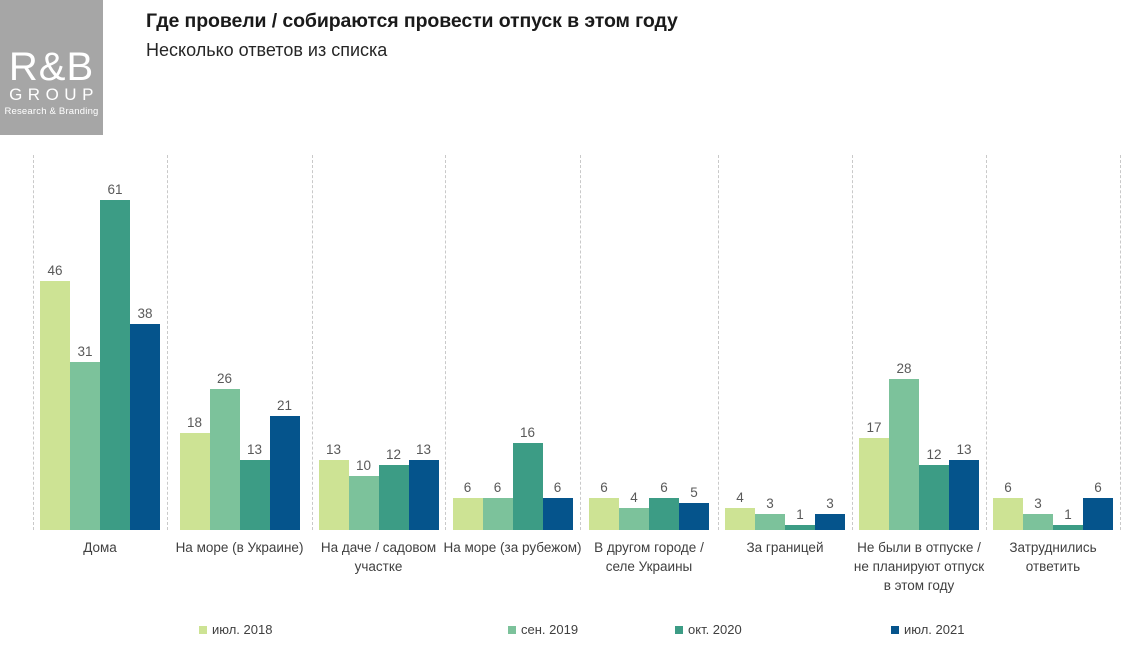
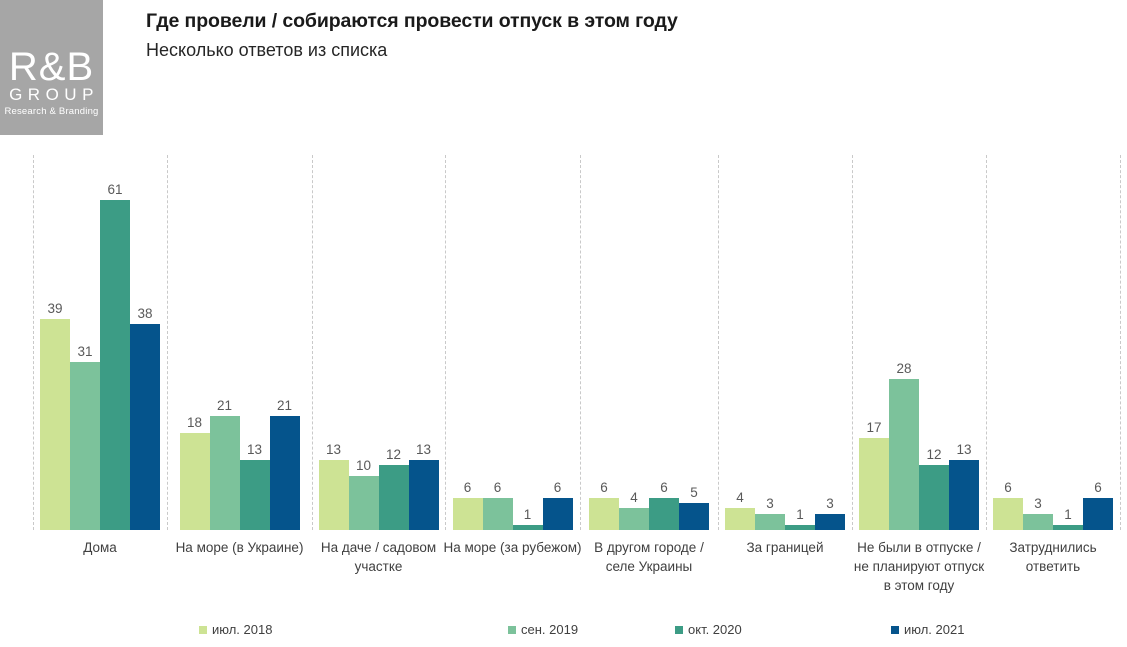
июл. 2018/Дома: 46 -> 39
сен. 2019/На море (в Украине): 26 -> 21
окт. 2020/На море (за рубежом): 16 -> 1
